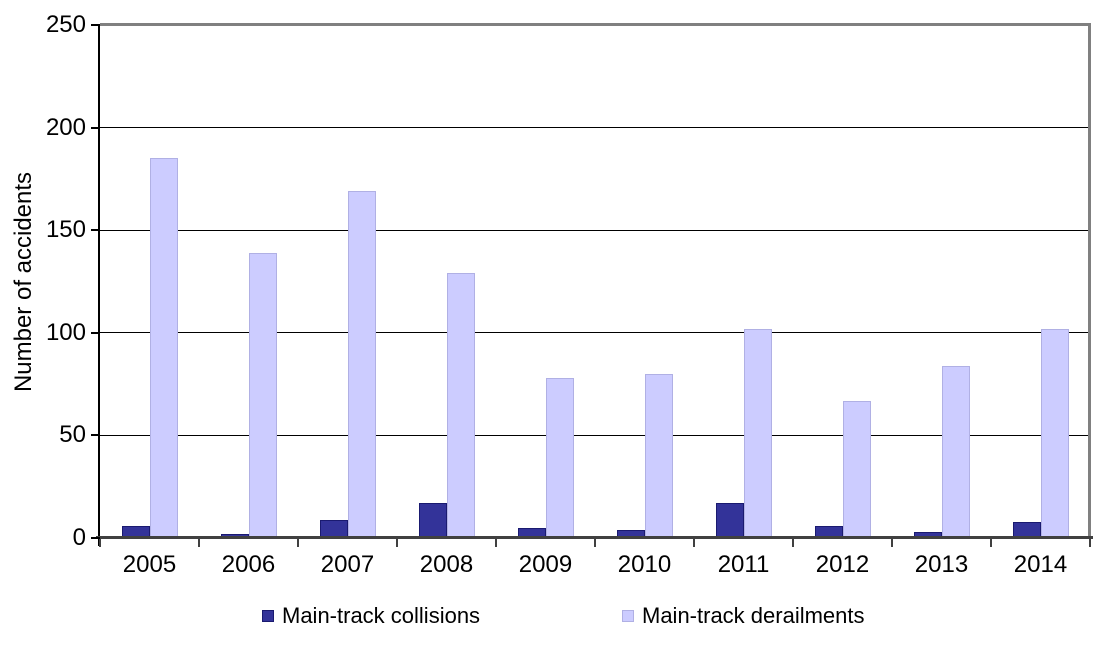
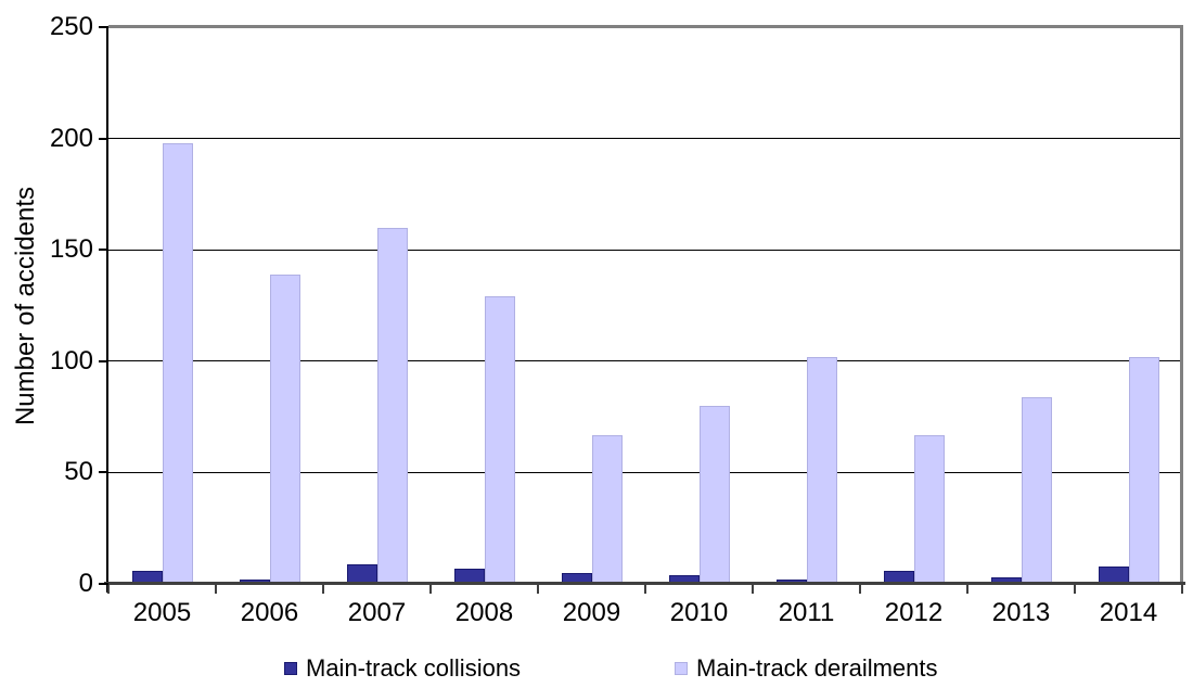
Main-track derailments/2005: 185 -> 198
Main-track derailments/2007: 169 -> 160
Main-track collisions/2008: 17 -> 7
Main-track derailments/2009: 78 -> 67
Main-track collisions/2011: 17 -> 2
